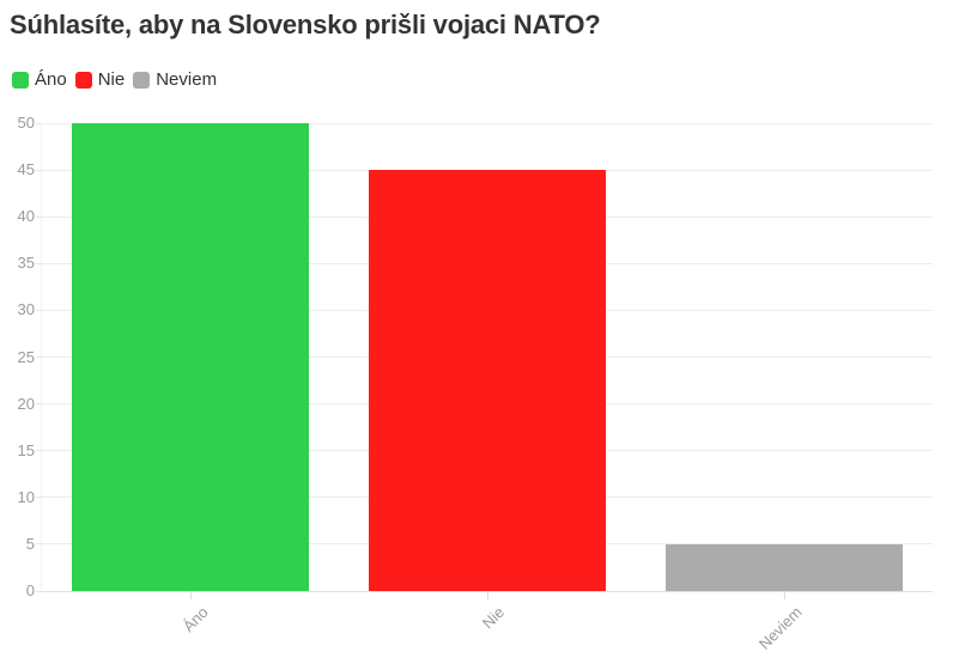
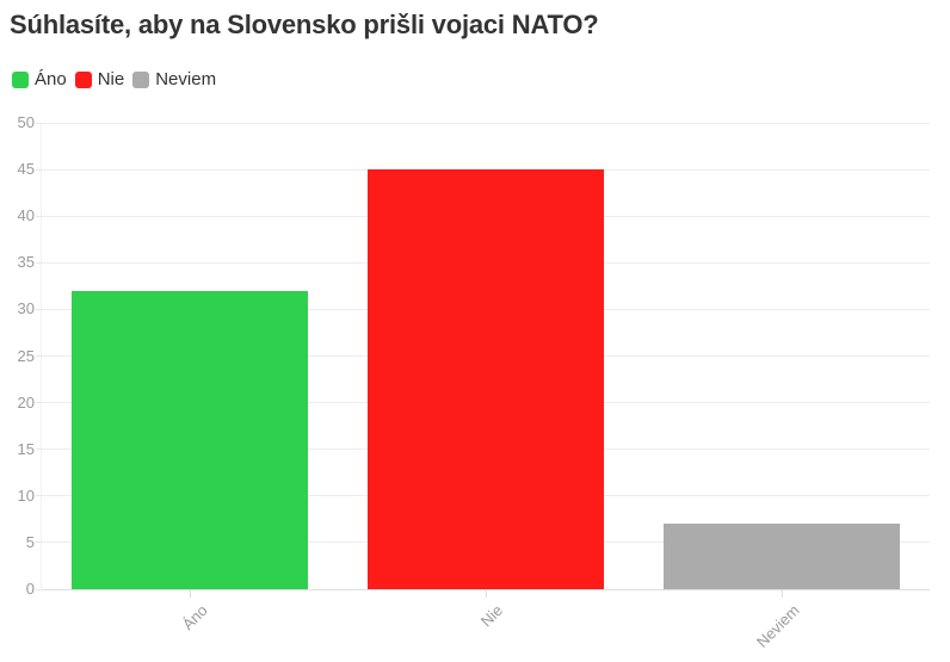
Áno: 50 -> 32
Neviem: 5 -> 7
